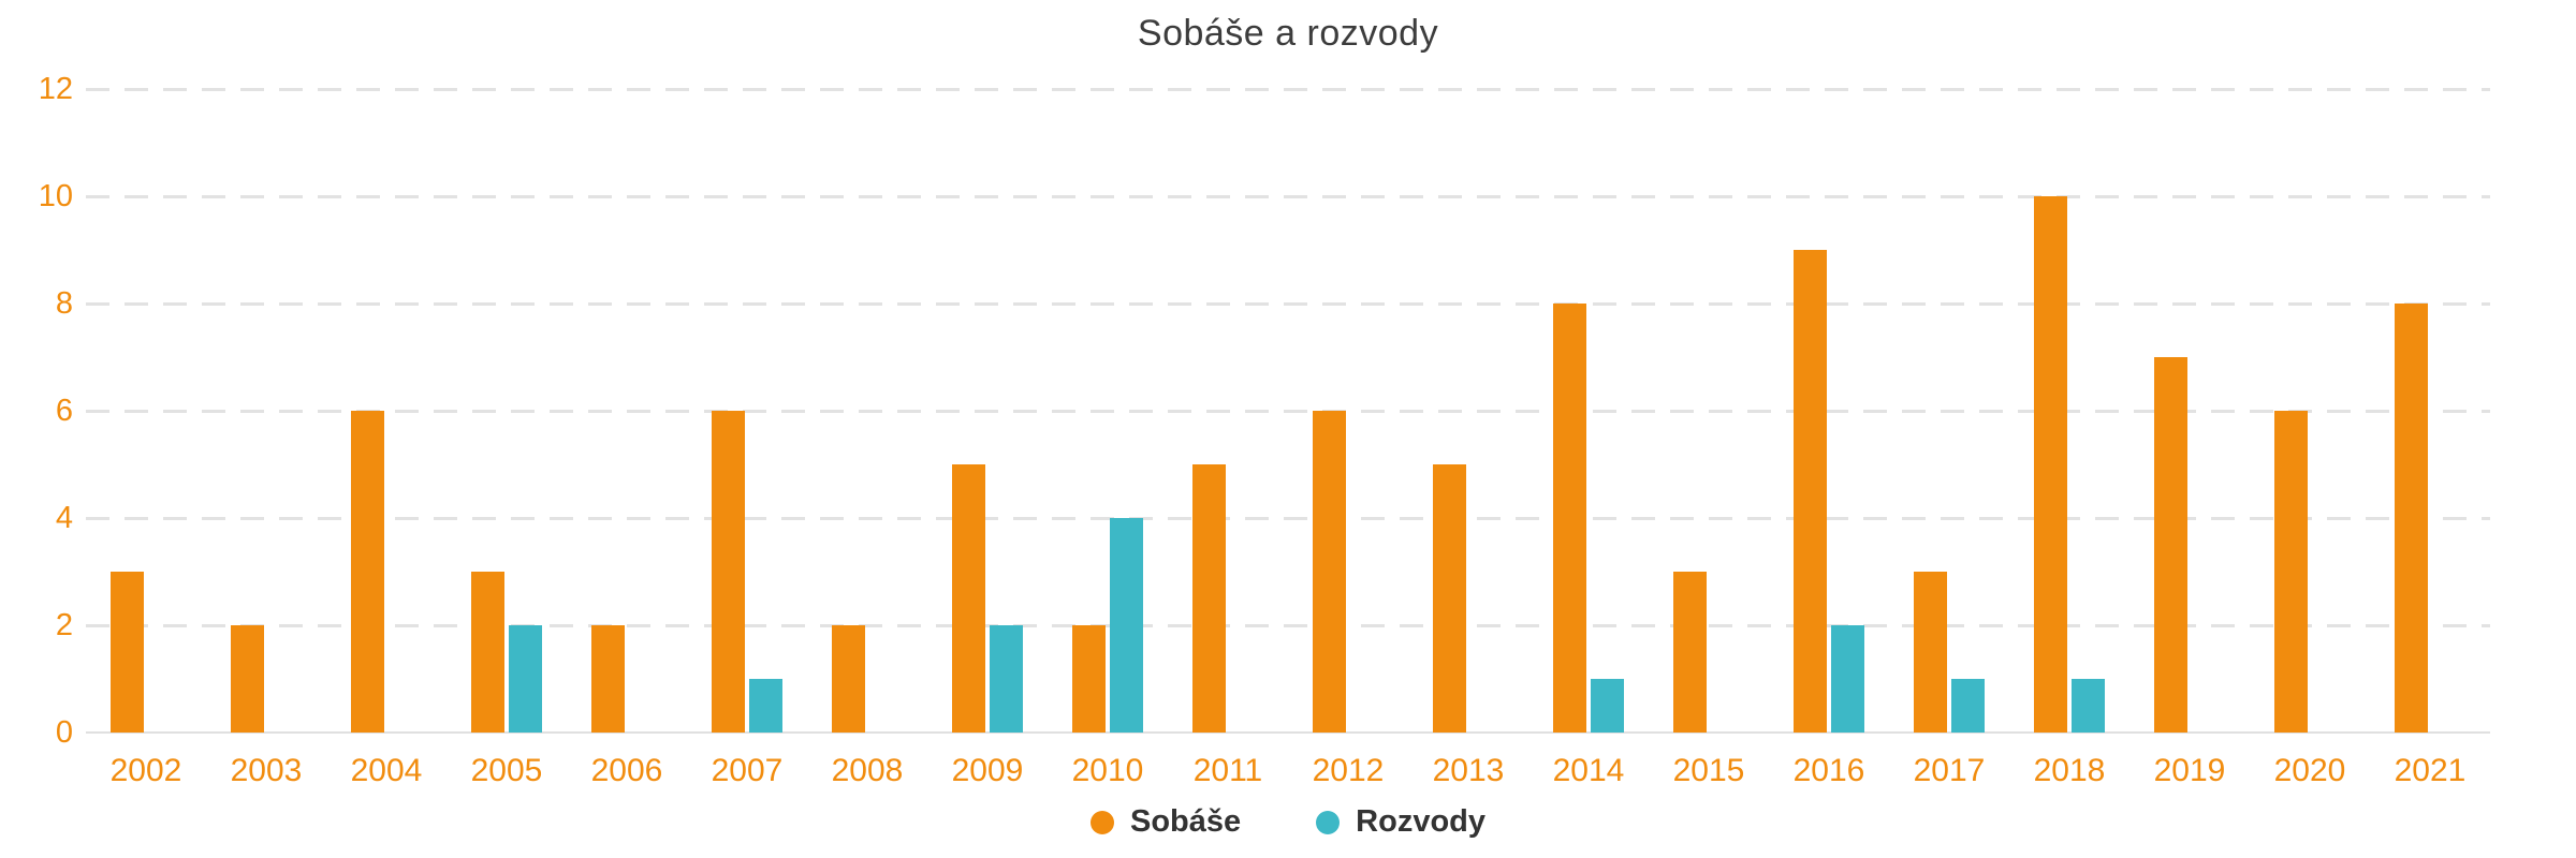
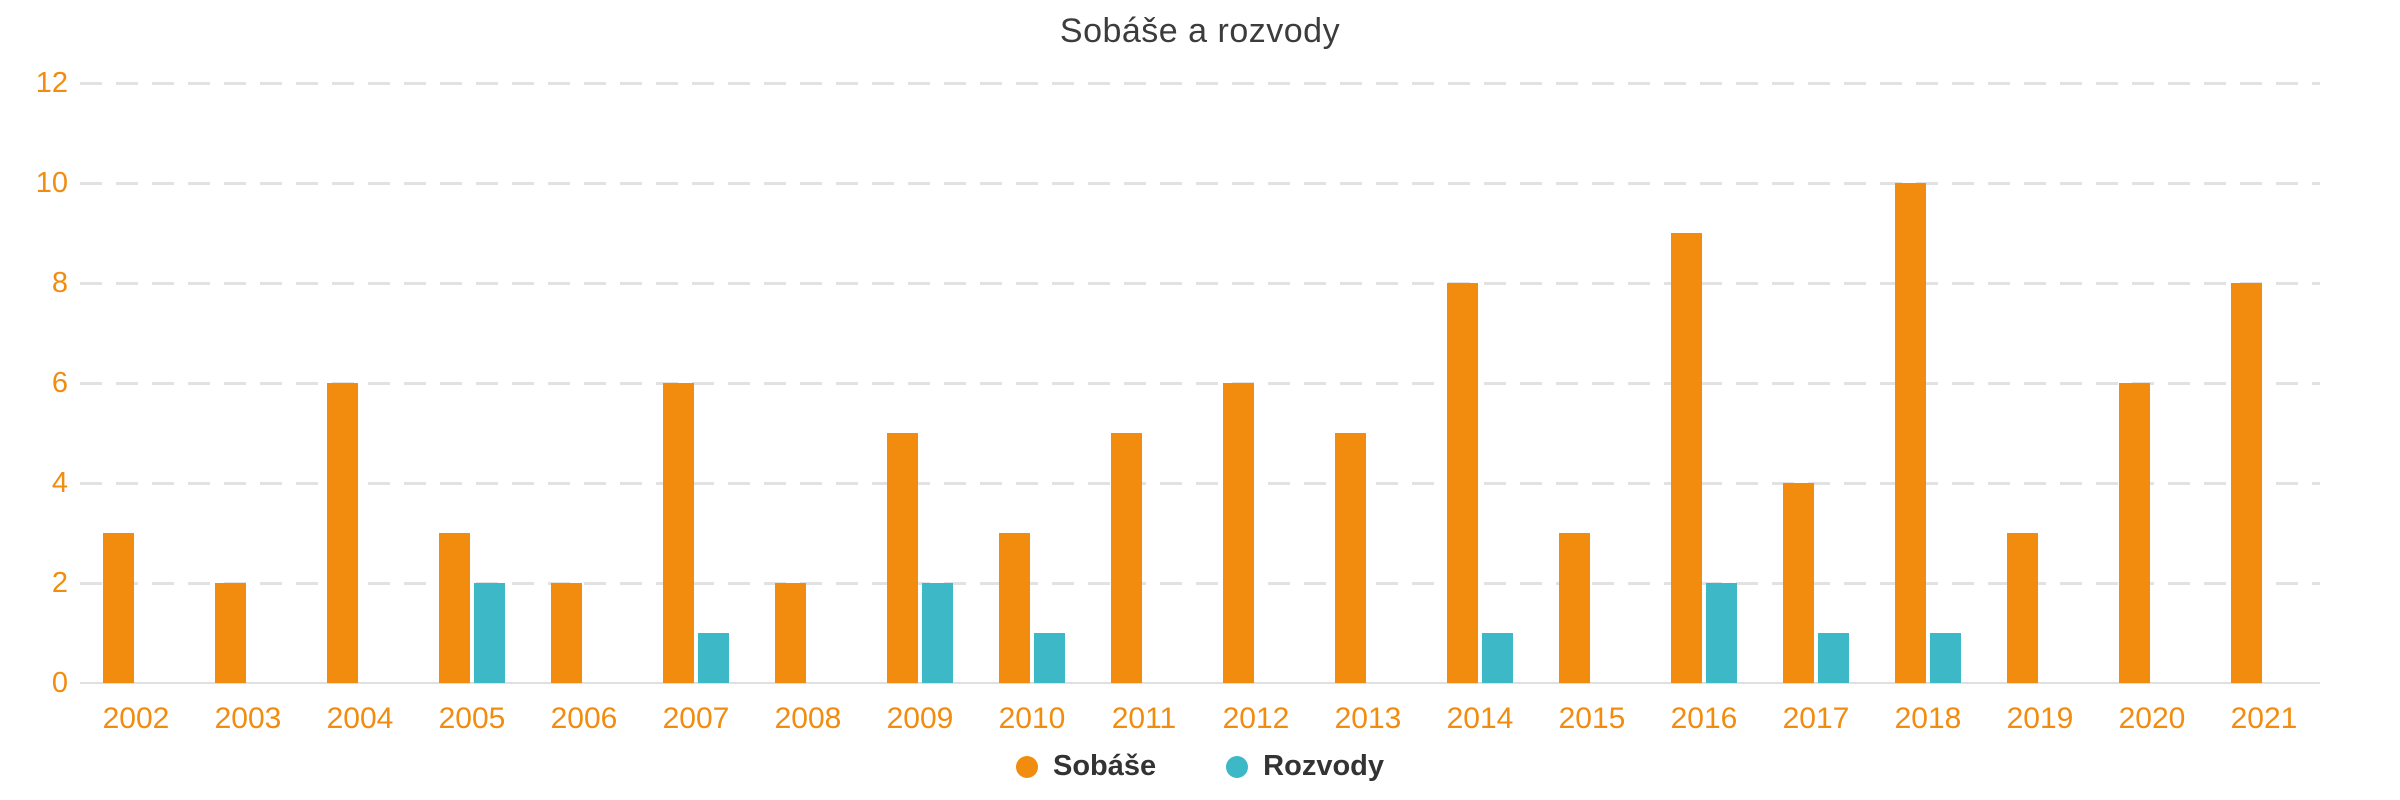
Sobáše/2010: 2 -> 3
Rozvody/2010: 4 -> 1
Sobáše/2017: 3 -> 4
Sobáše/2019: 7 -> 3
